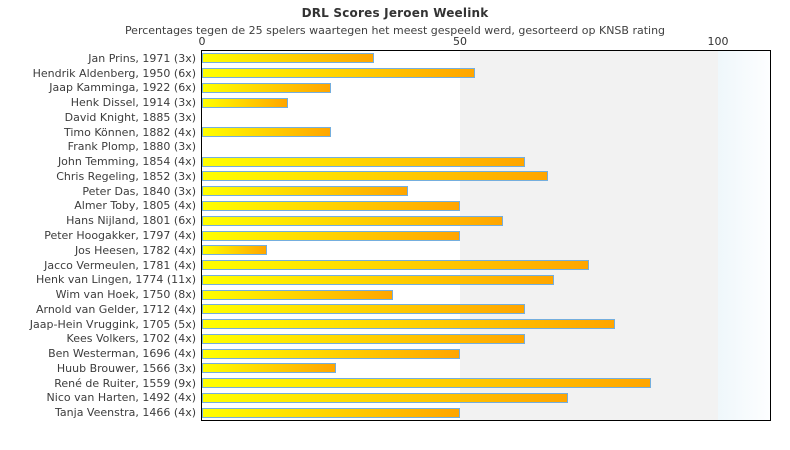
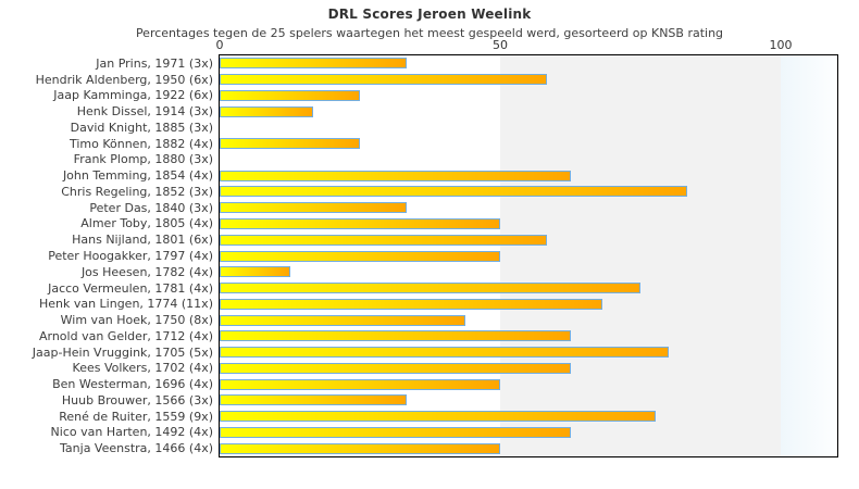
Hendrik Aldenberg, 1950 (6x): 53 -> 58
Chris Regeling, 1852 (3x): 67 -> 83
Peter Das, 1840 (3x): 40 -> 33
Wim van Hoek, 1750 (8x): 37 -> 44
Huub Brouwer, 1566 (3x): 26 -> 33
René de Ruiter, 1559 (9x): 87 -> 78
Nico van Harten, 1492 (4x): 71 -> 62
